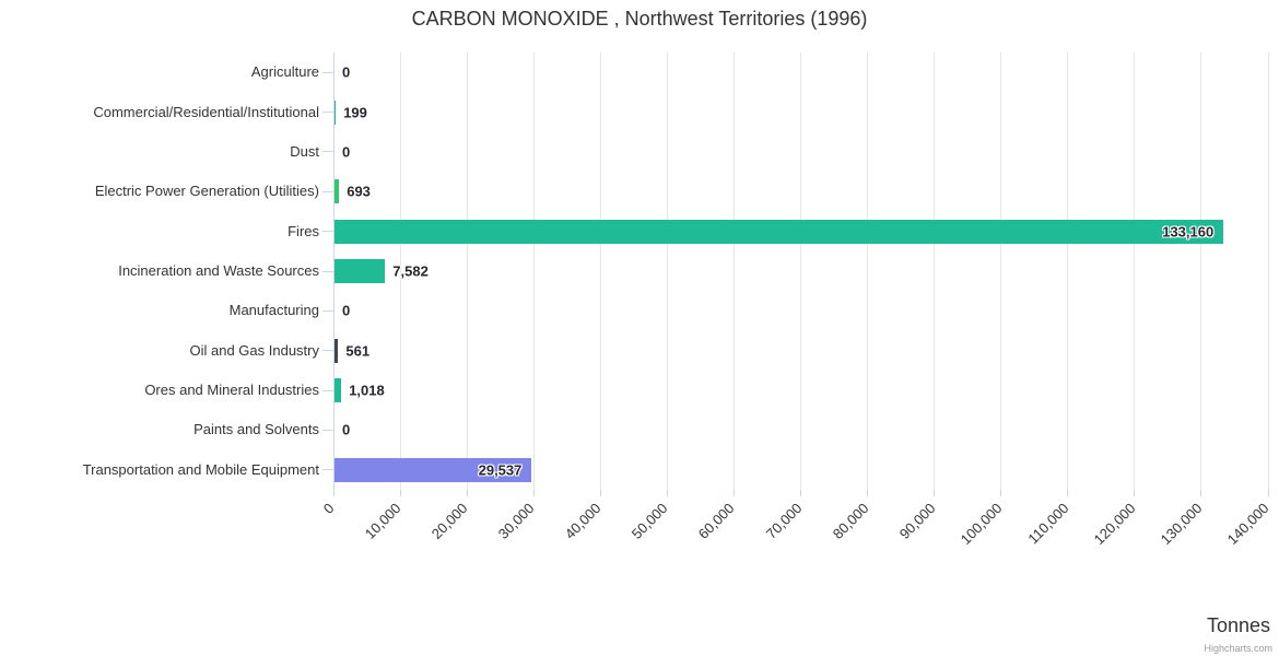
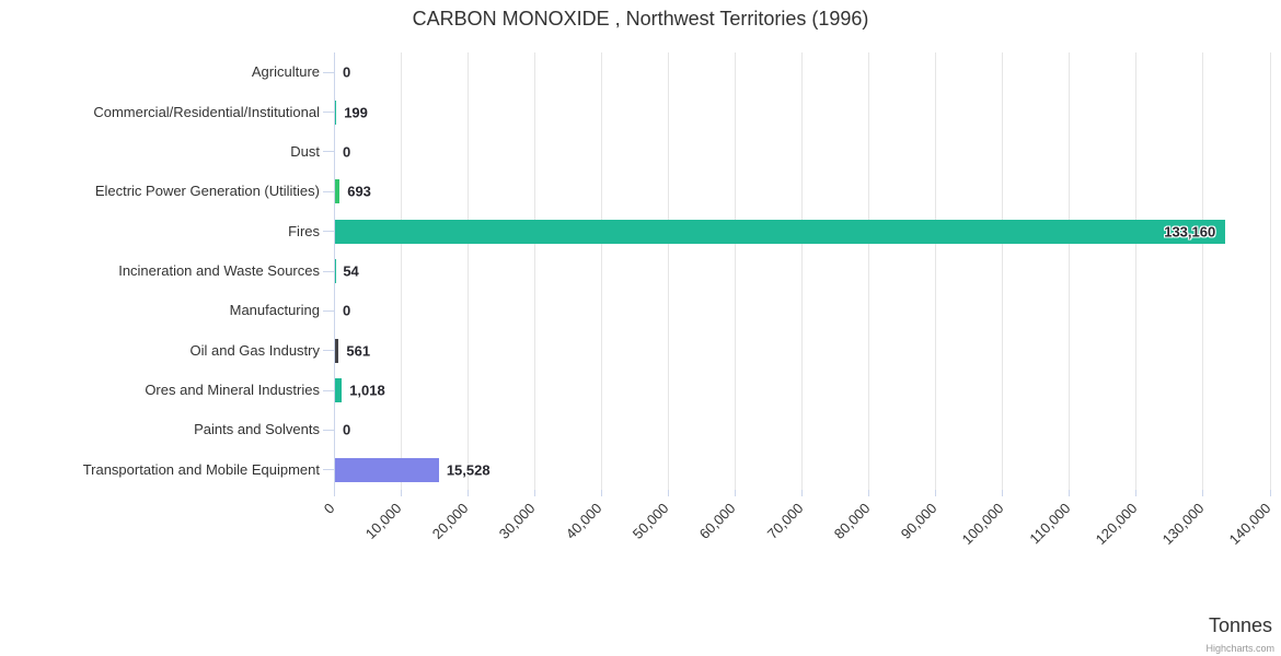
Incineration and Waste Sources: 7,582 -> 54
Transportation and Mobile Equipment: 29,537 -> 15,528
